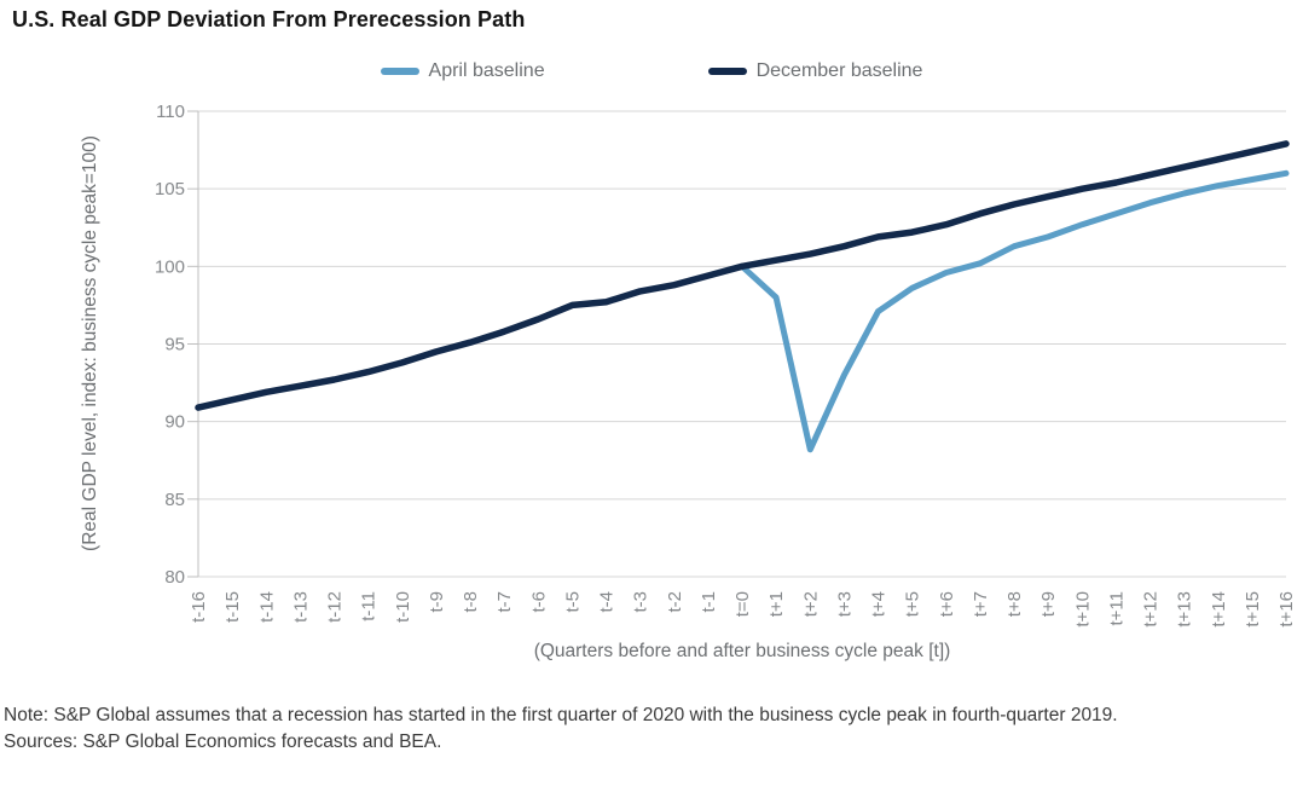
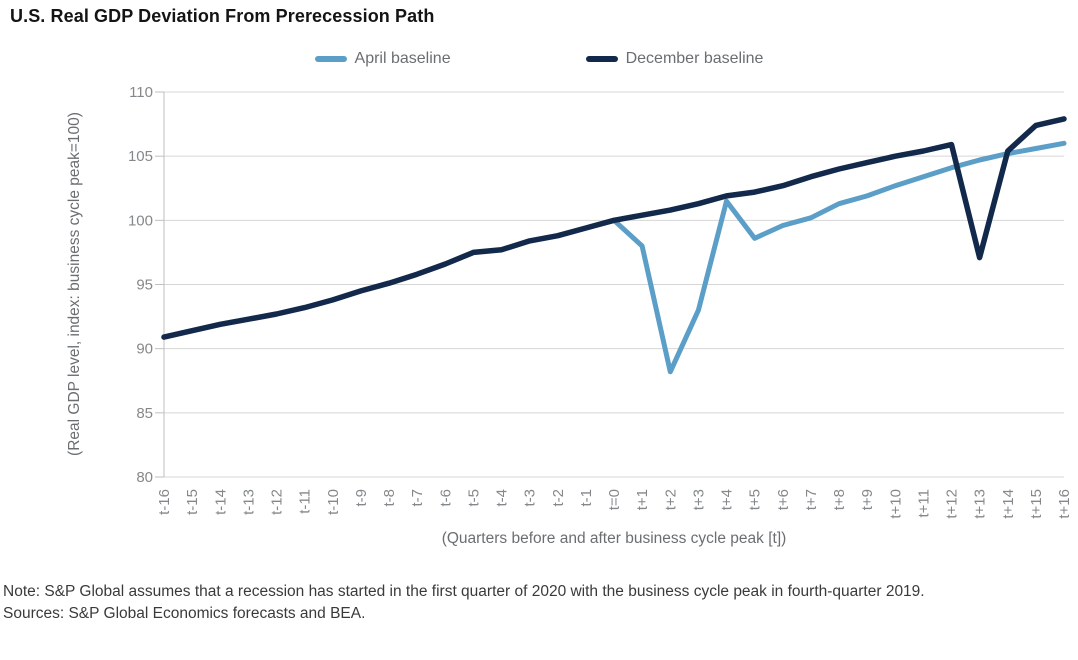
April baseline/t+4: 97.1 -> 101.5
December baseline/t+13: 106.4 -> 97.1
December baseline/t+14: 106.9 -> 105.4
